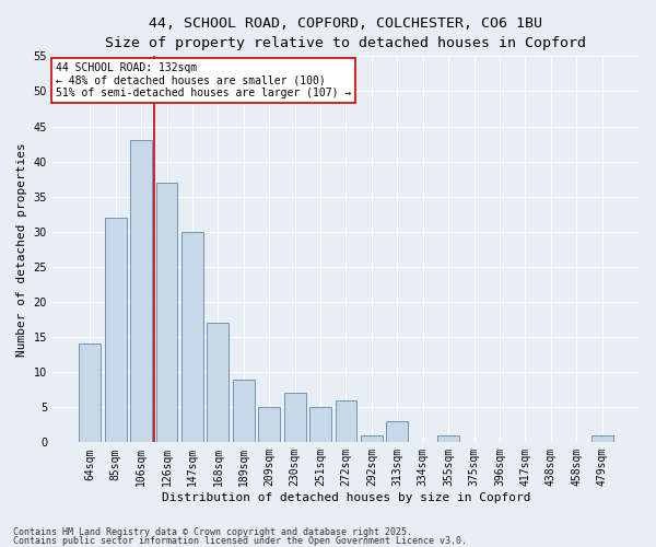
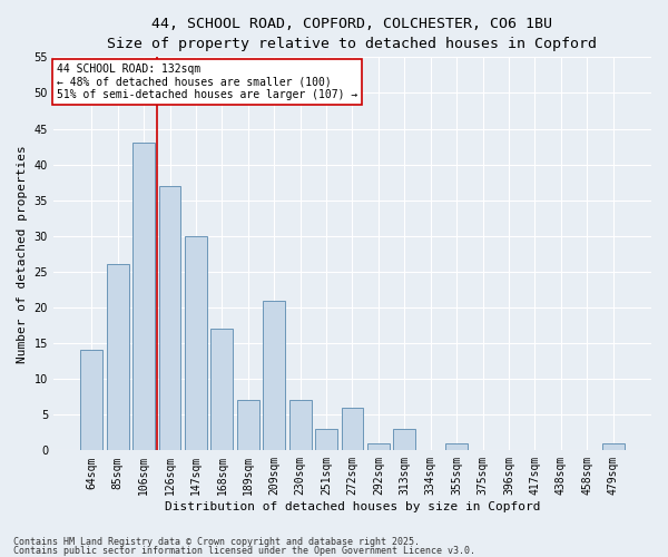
85sqm: 32 -> 26
189sqm: 9 -> 7
209sqm: 5 -> 21
251sqm: 5 -> 3
